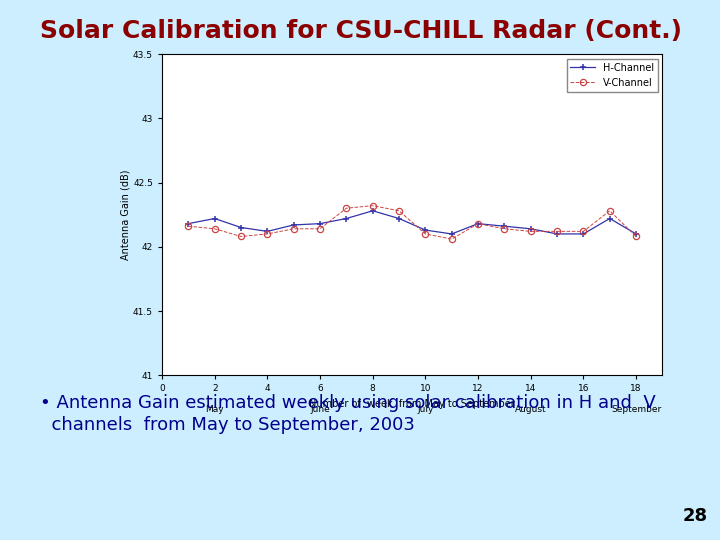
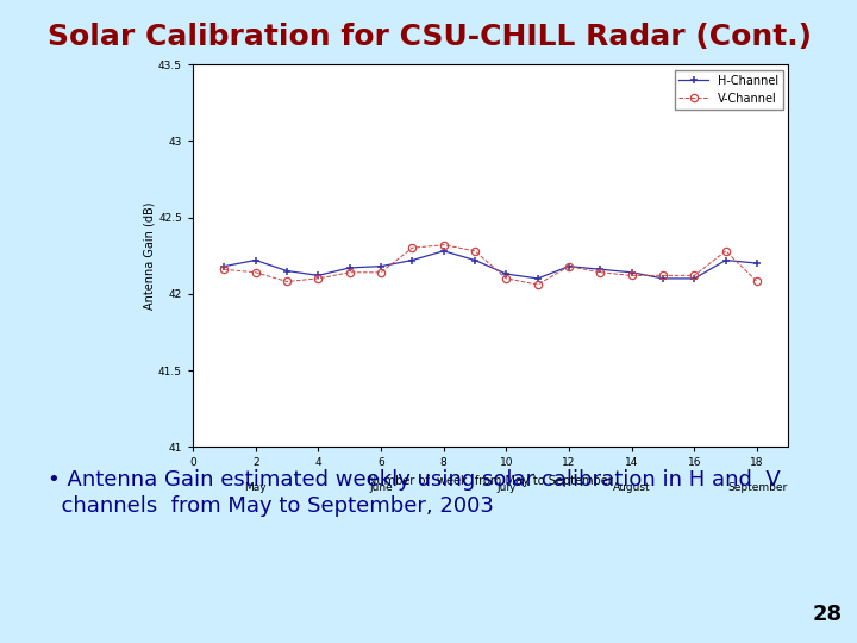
H-Channel/18: 42.10 -> 42.20
